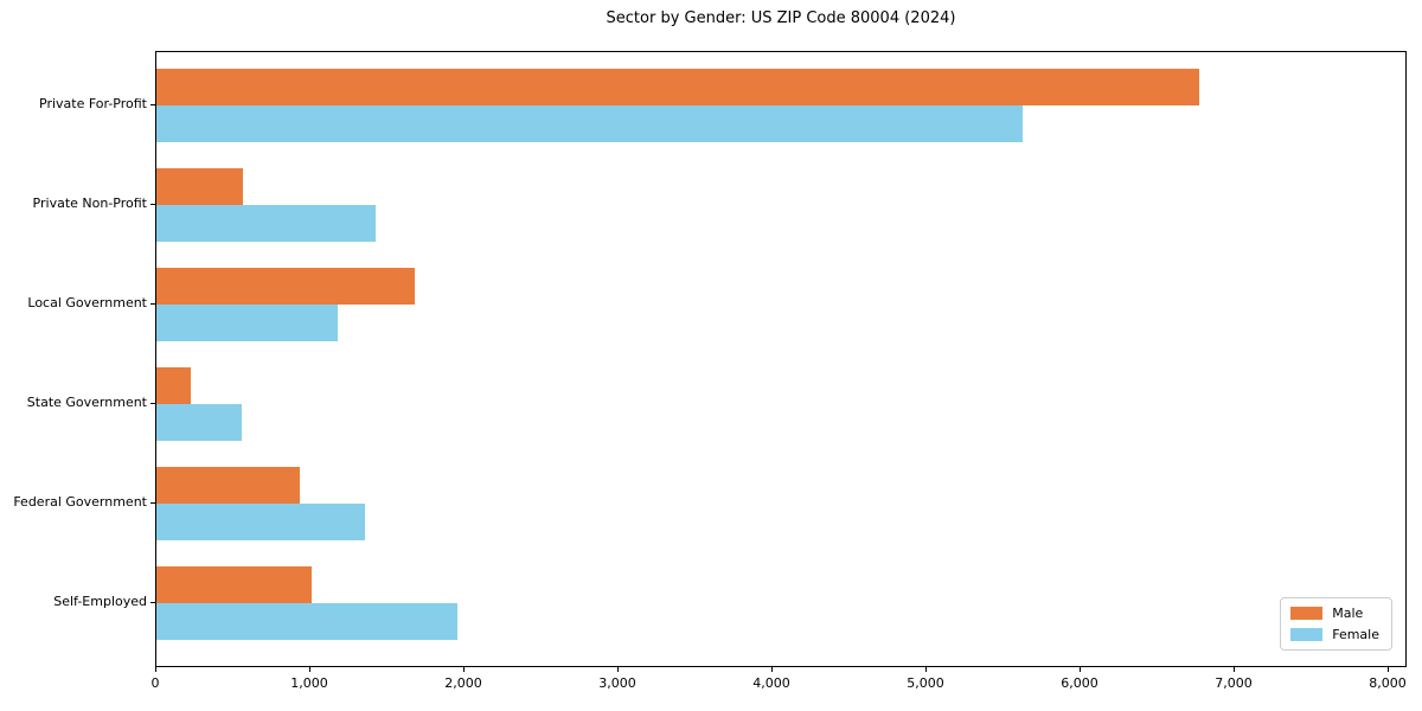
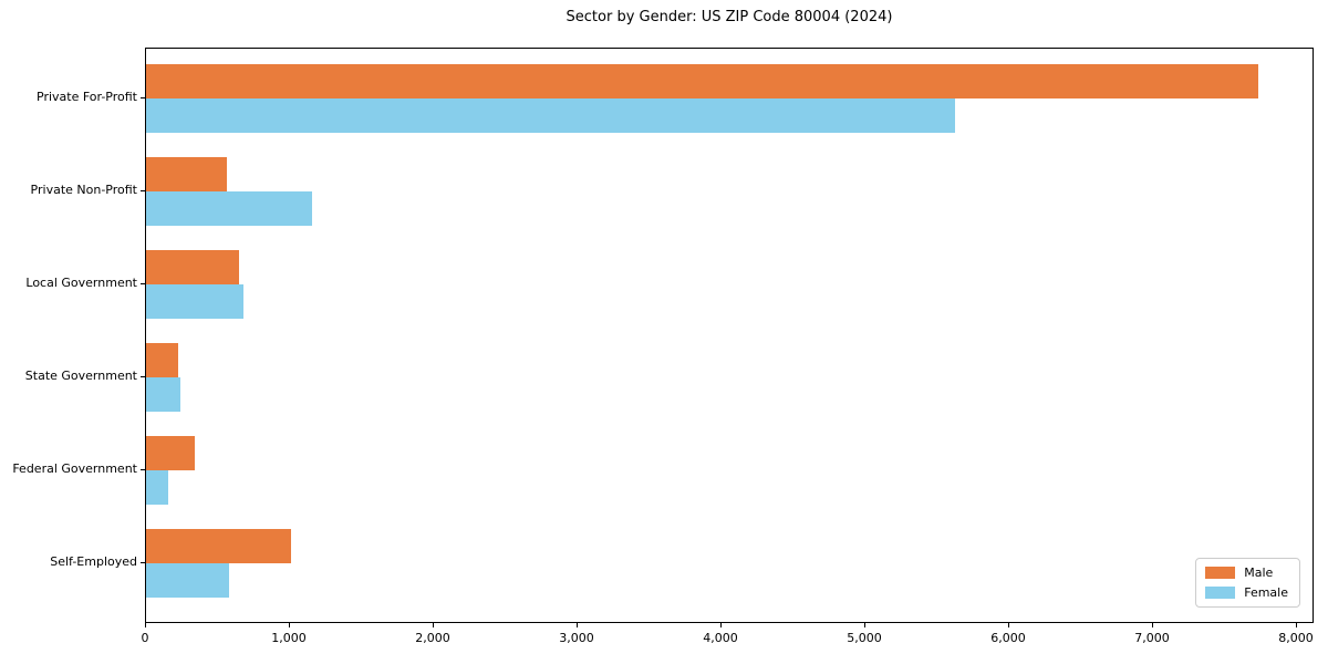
Male/Private For-Profit: 6770 -> 7730
Female/Private Non-Profit: 1420 -> 1160
Male/Local Government: 1680 -> 640
Female/Local Government: 1180 -> 680
Female/State Government: 550 -> 240
Male/Federal Government: 930 -> 340
Female/Federal Government: 1350 -> 150
Female/Self-Employed: 1950 -> 580
